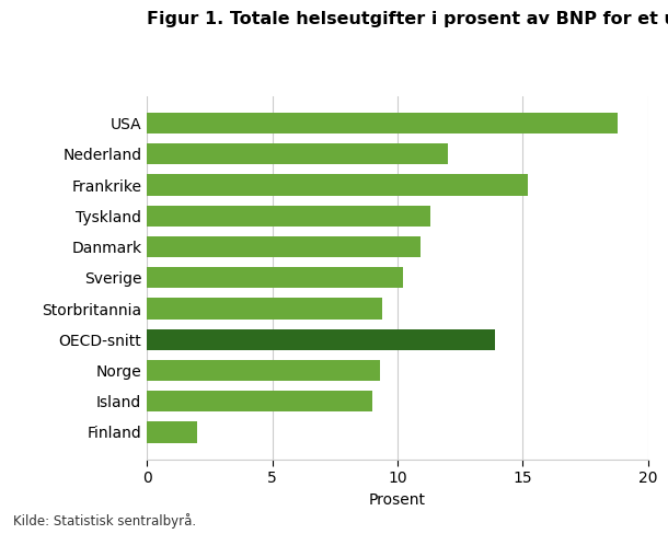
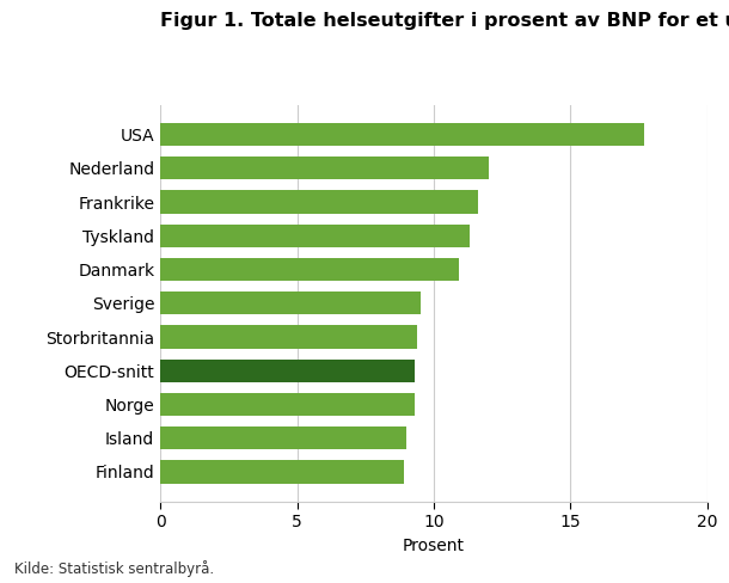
USA: 18.8 -> 17.7
Frankrike: 15.2 -> 11.6
Sverige: 10.2 -> 9.5
OECD-snitt: 13.9 -> 9.3
Finland: 2.0 -> 8.9
